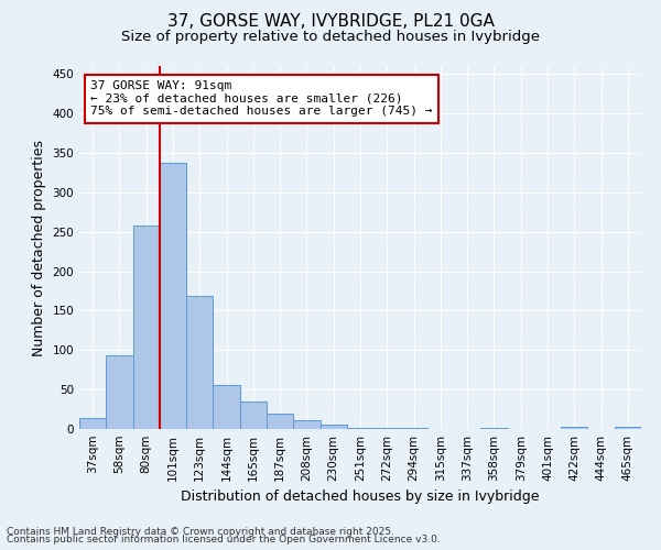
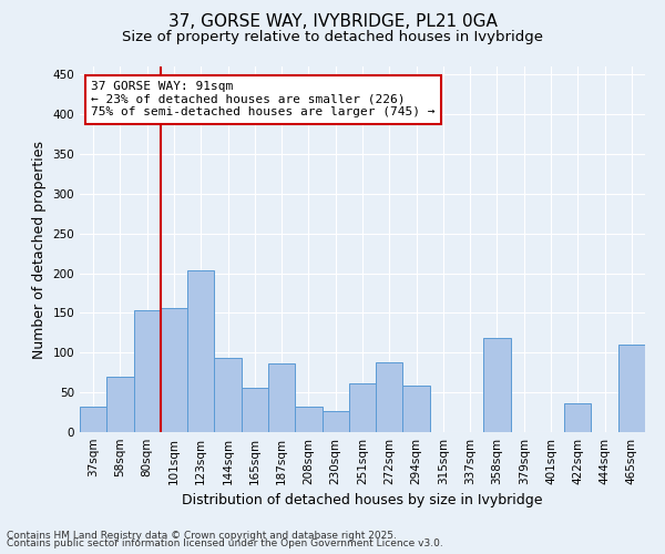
37sqm: 14 -> 32
58sqm: 94 -> 70
80sqm: 258 -> 154
101sqm: 337 -> 156
123sqm: 169 -> 204
144sqm: 56 -> 94
165sqm: 35 -> 56
187sqm: 19 -> 86
208sqm: 11 -> 32
230sqm: 6 -> 26
251sqm: 2 -> 62
272sqm: 1 -> 88
294sqm: 1 -> 58
358sqm: 1 -> 118
422sqm: 3 -> 36
465sqm: 3 -> 110
